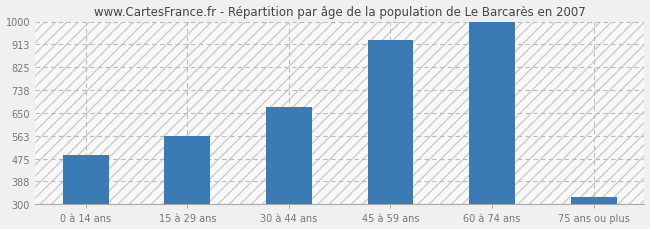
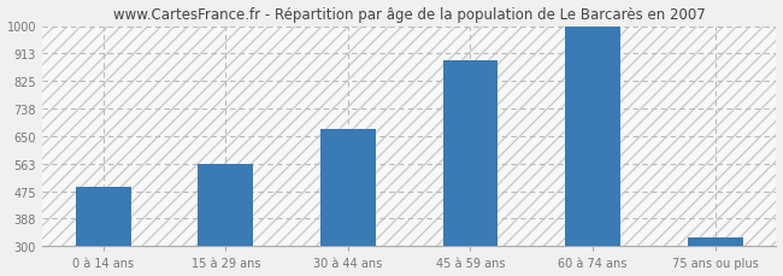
45 à 59 ans: 930 -> 890
